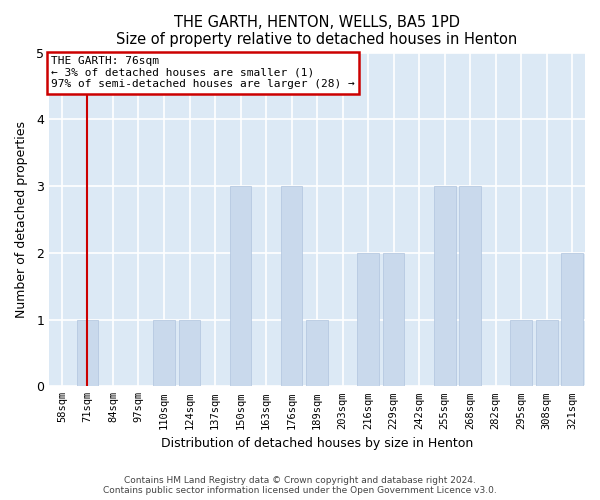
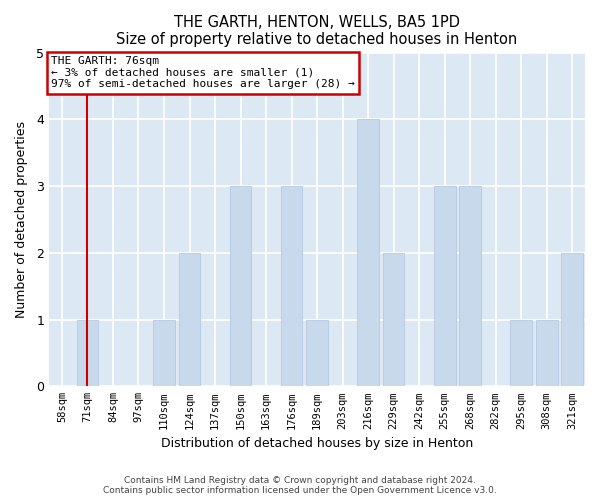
124sqm: 1 -> 2
216sqm: 2 -> 4
